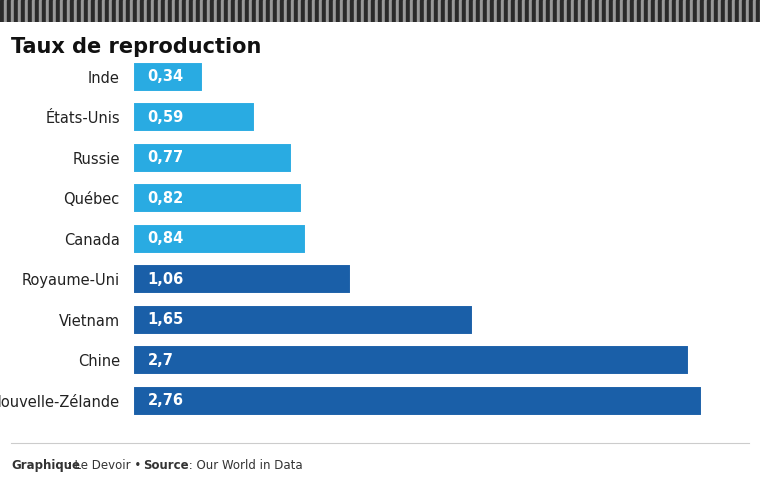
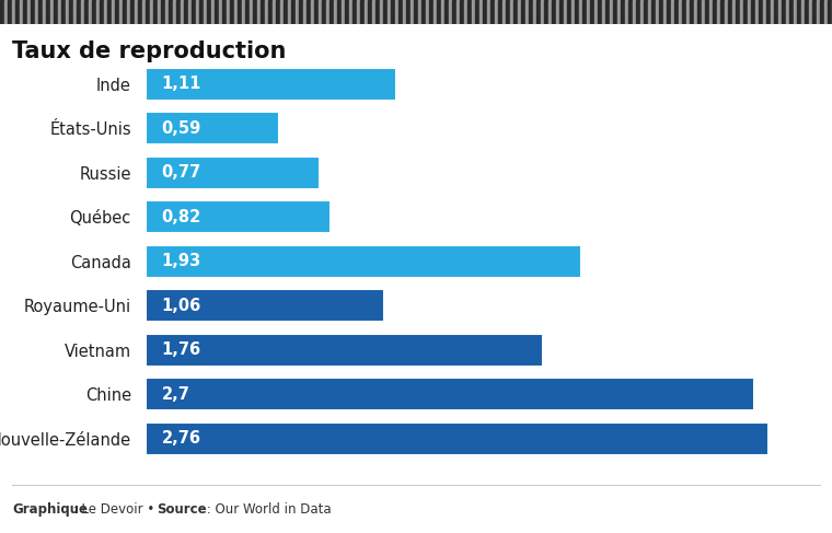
Inde: 0,34 -> 1,11
Canada: 0,84 -> 1,93
Vietnam: 1,65 -> 1,76
